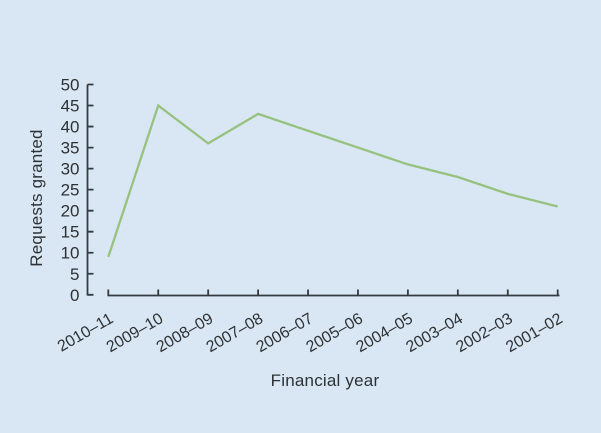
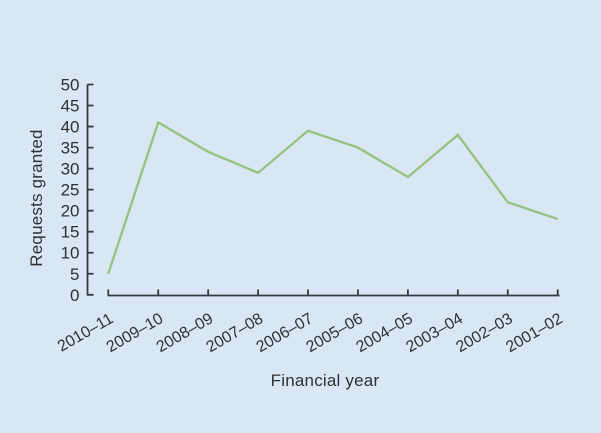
2010–11: 9 -> 5
2009–10: 45 -> 41
2008–09: 36 -> 34
2007–08: 43 -> 29
2004–05: 31 -> 28
2003–04: 28 -> 38
2002–03: 24 -> 22
2001–02: 21 -> 18
